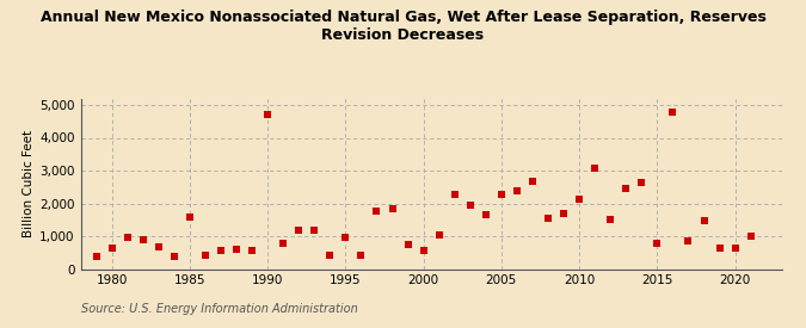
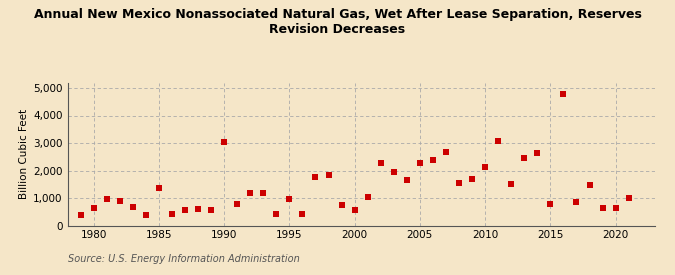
1985: 1,600 -> 1,380
1990: 4,700 -> 3,040
